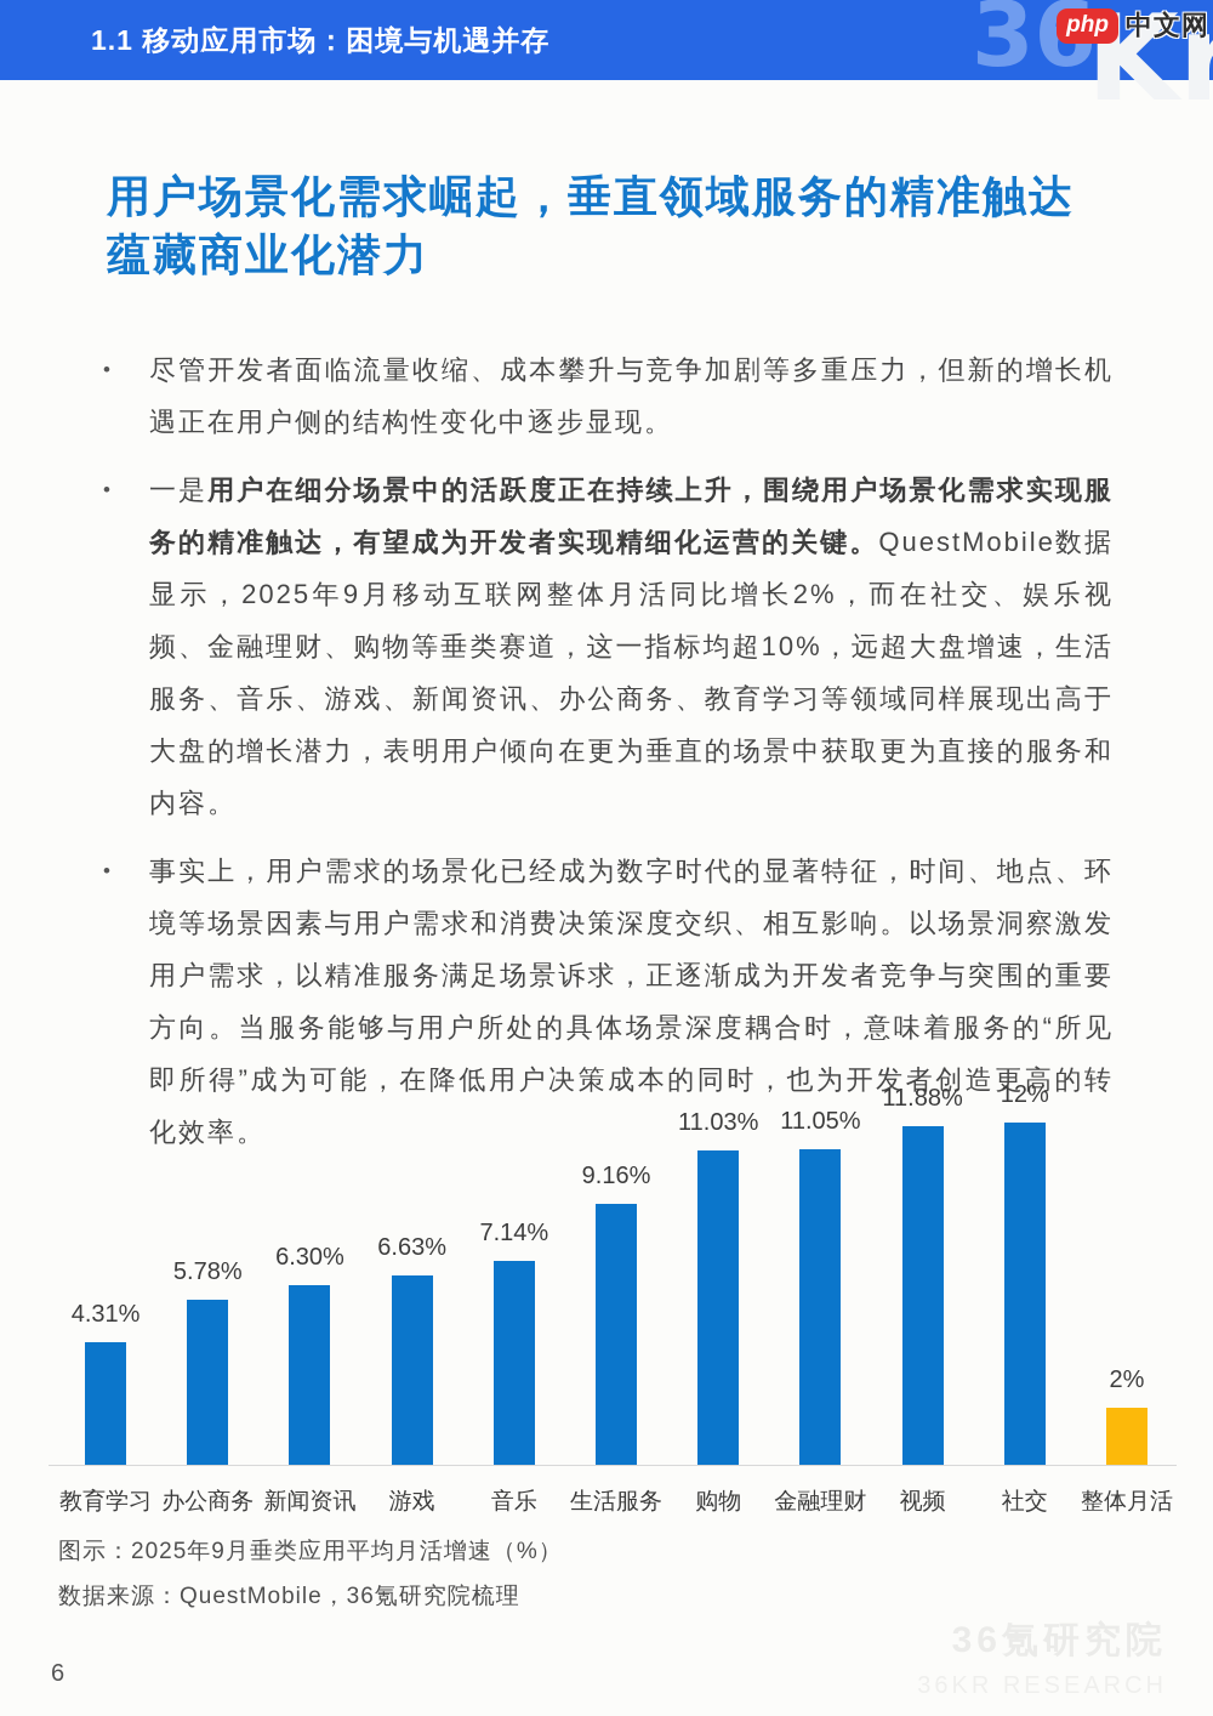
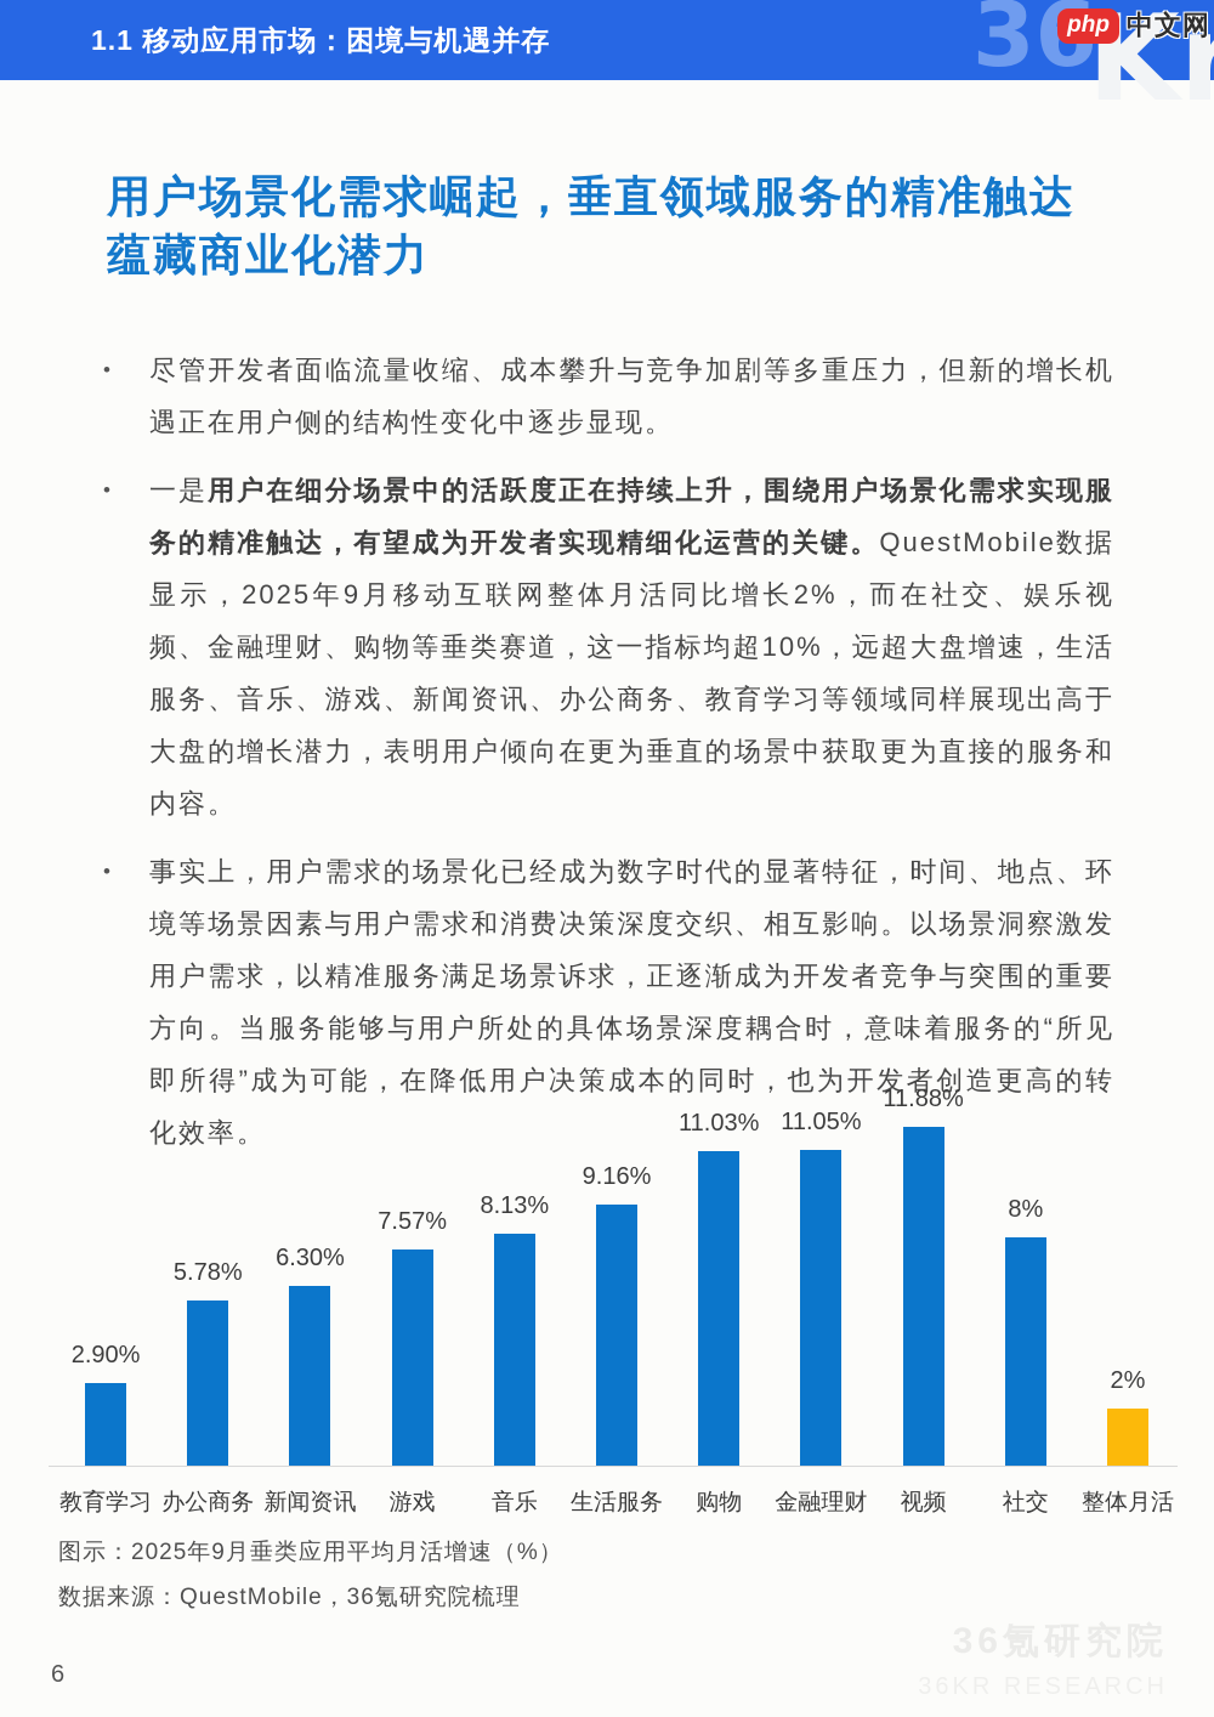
教育学习: 4.31% -> 2.90%
游戏: 6.63% -> 7.57%
音乐: 7.14% -> 8.13%
社交: 12% -> 8%
